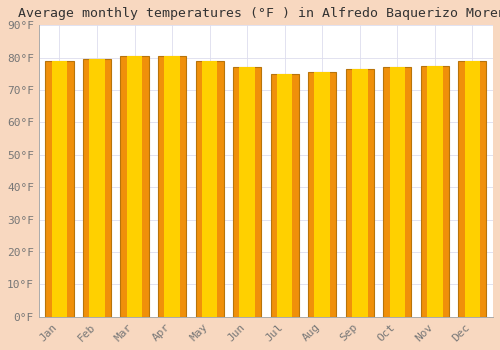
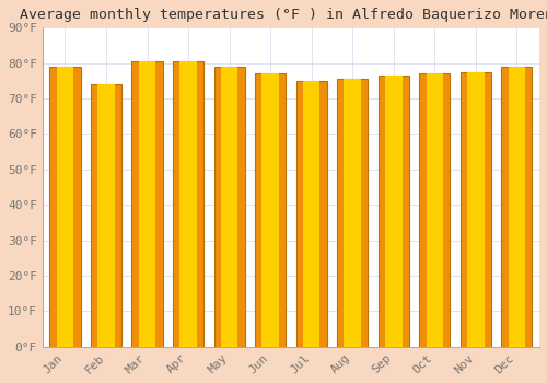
Feb: 79.5°F -> 74.0°F
